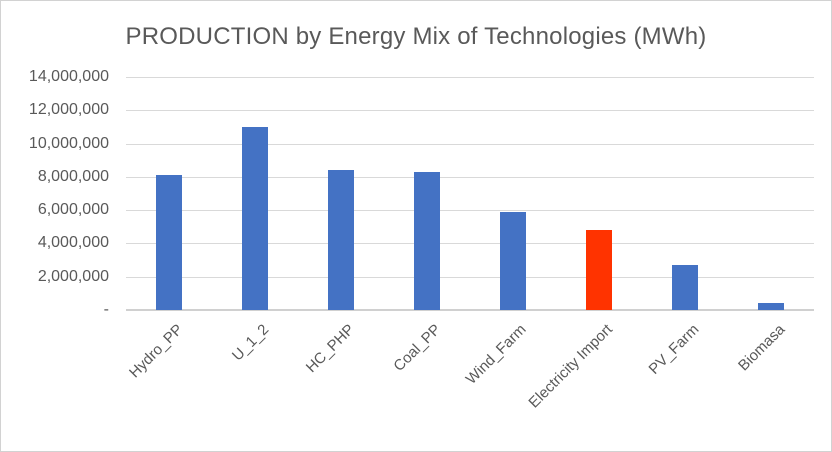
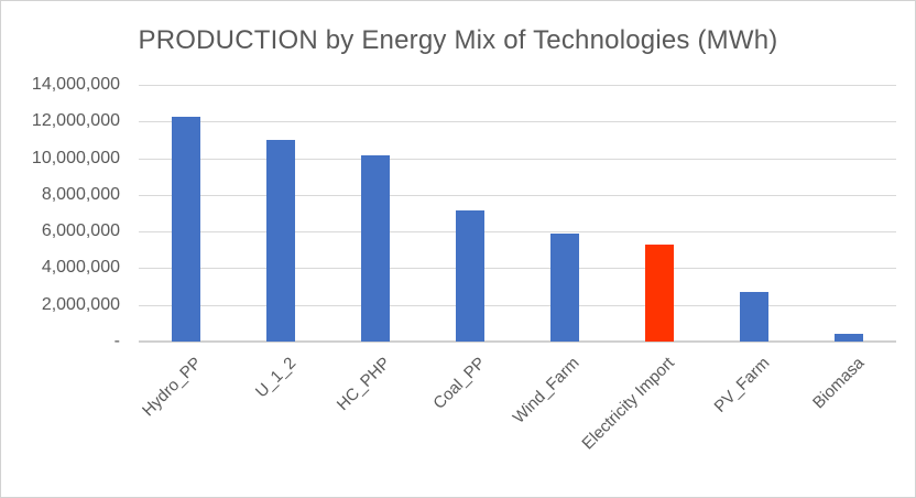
Hydro_PP: 8100000 -> 12200000
HC_PHP: 8400000 -> 10200000
Coal_PP: 8300000 -> 7200000
Electricity Import: 4800000 -> 5300000
